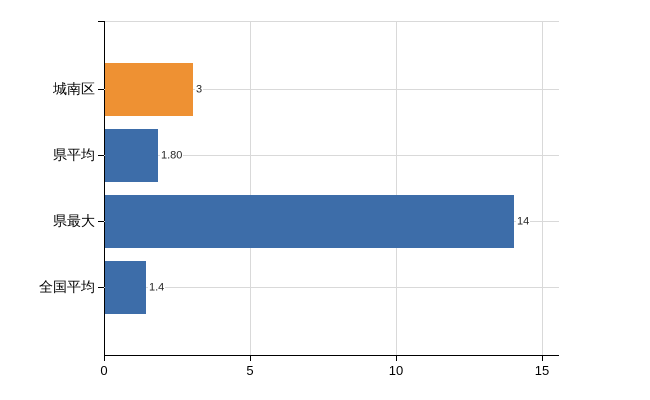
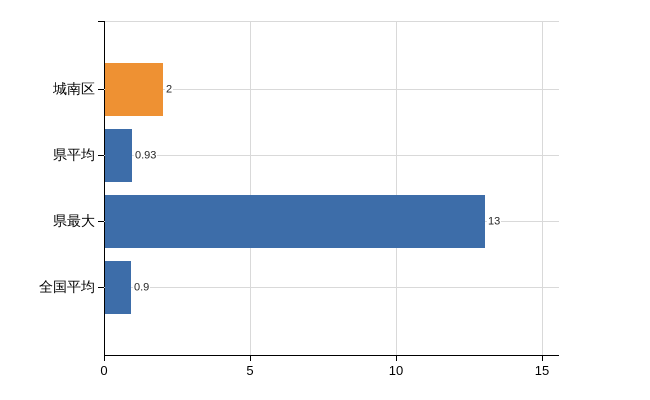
城南区: 3 -> 2
県平均: 1.80 -> 0.93
県最大: 14 -> 13
全国平均: 1.4 -> 0.9
